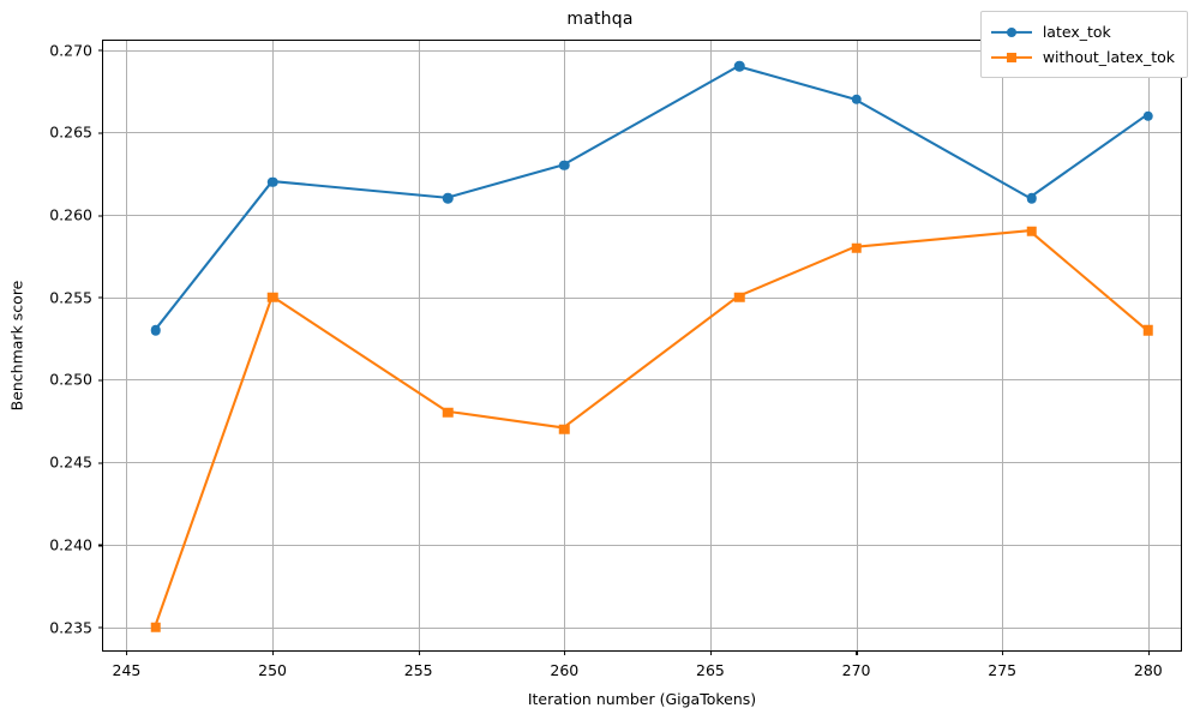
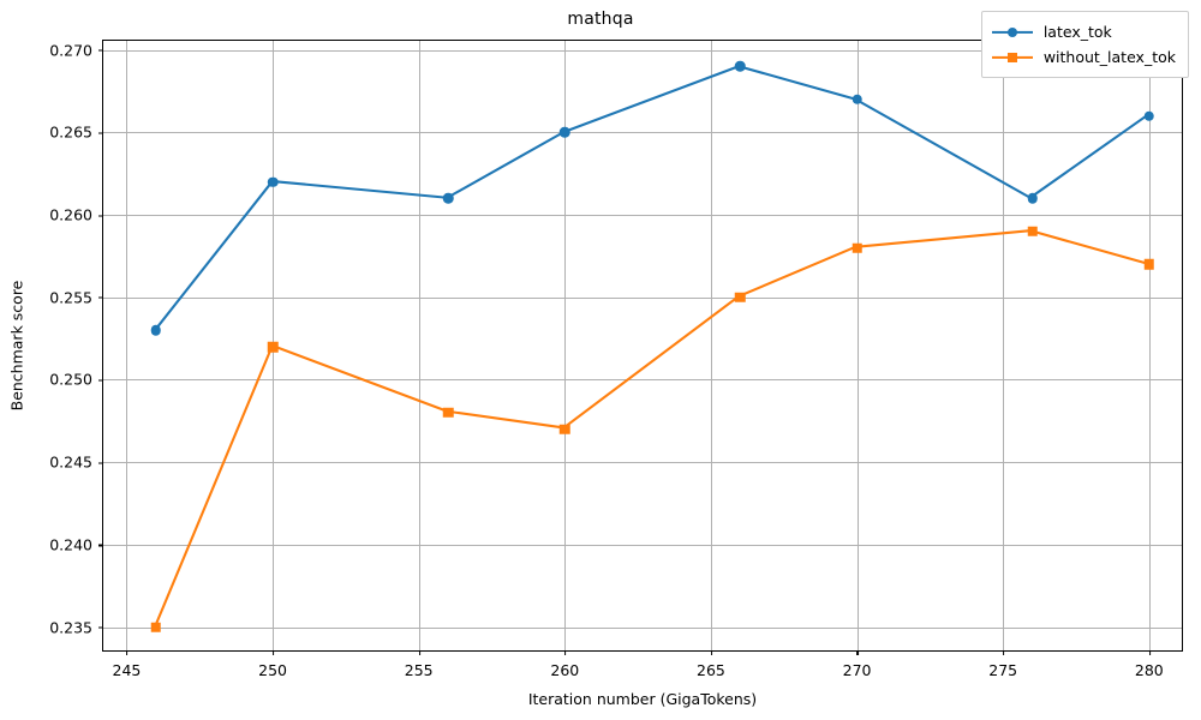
without_latex_tok/250: 0.255 -> 0.252
latex_tok/260: 0.263 -> 0.265
without_latex_tok/280: 0.253 -> 0.257
